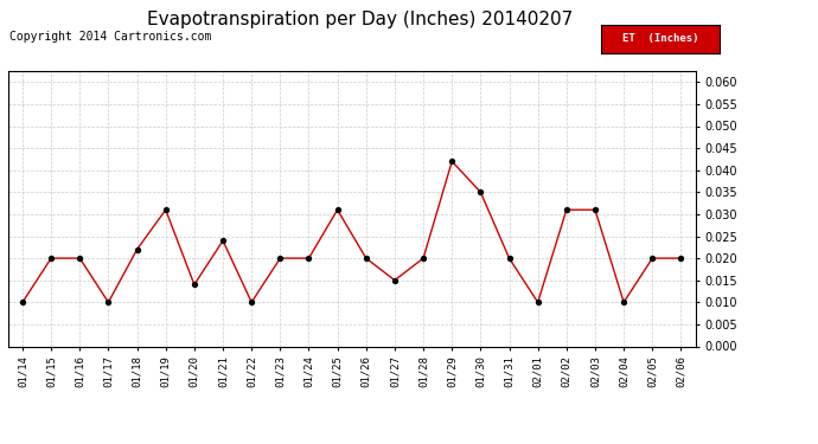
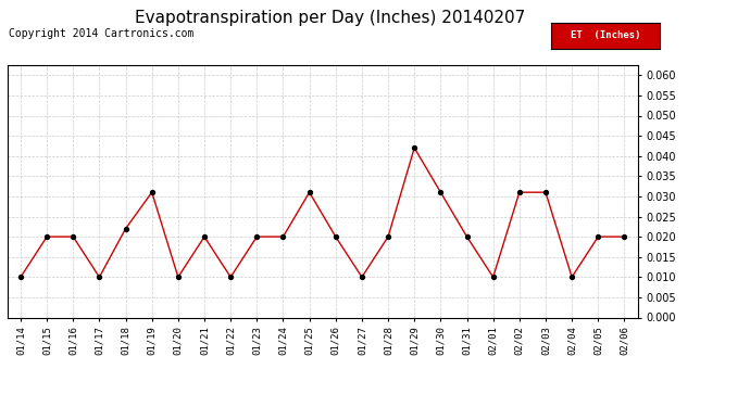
01/20: 0.014 -> 0.010
01/21: 0.024 -> 0.020
01/27: 0.015 -> 0.010
01/30: 0.035 -> 0.031
